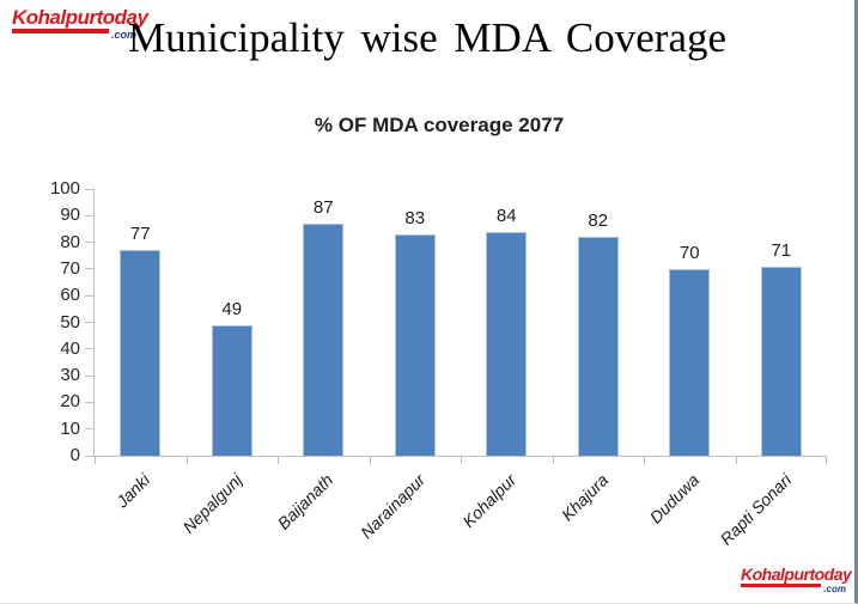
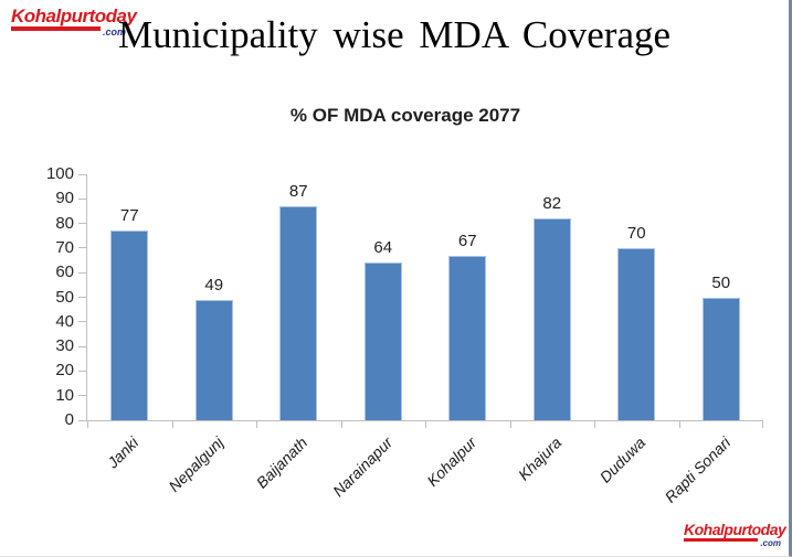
Narainapur: 83 -> 64
Kohalpur: 84 -> 67
Rapti Sonari: 71 -> 50
